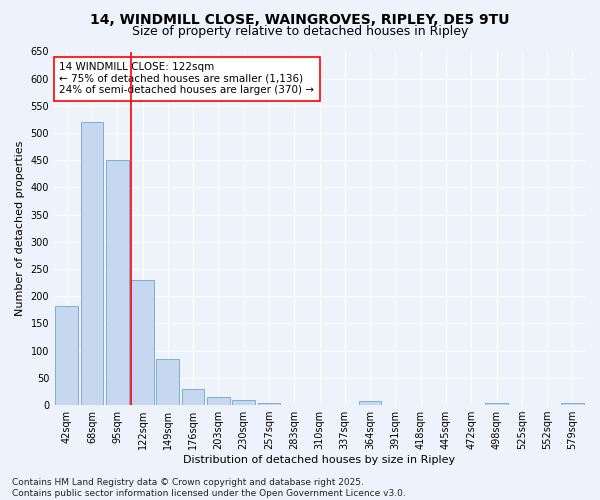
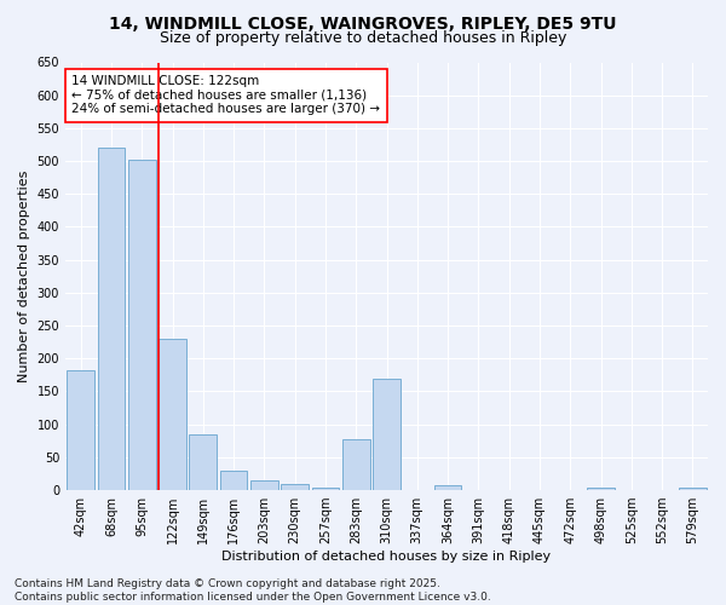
95sqm: 450 -> 502
283sqm: 1 -> 78
310sqm: 1 -> 170
